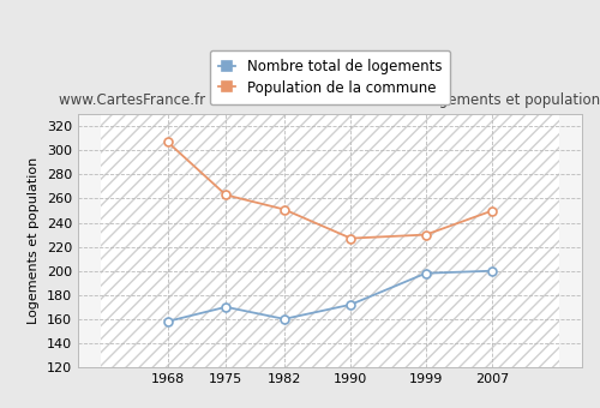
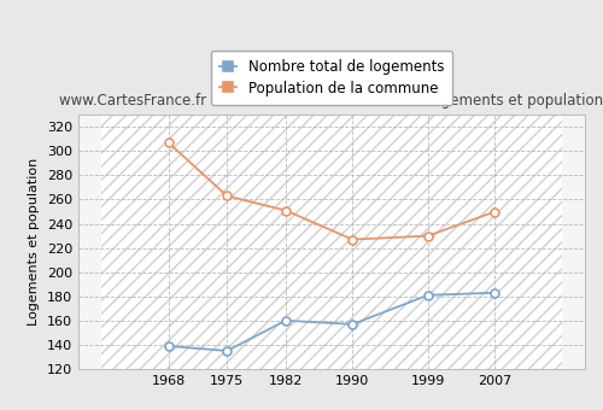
Nombre total de logements/1968: 158 -> 139
Nombre total de logements/1975: 170 -> 135
Nombre total de logements/1990: 172 -> 157
Nombre total de logements/1999: 198 -> 181
Nombre total de logements/2007: 200 -> 183
